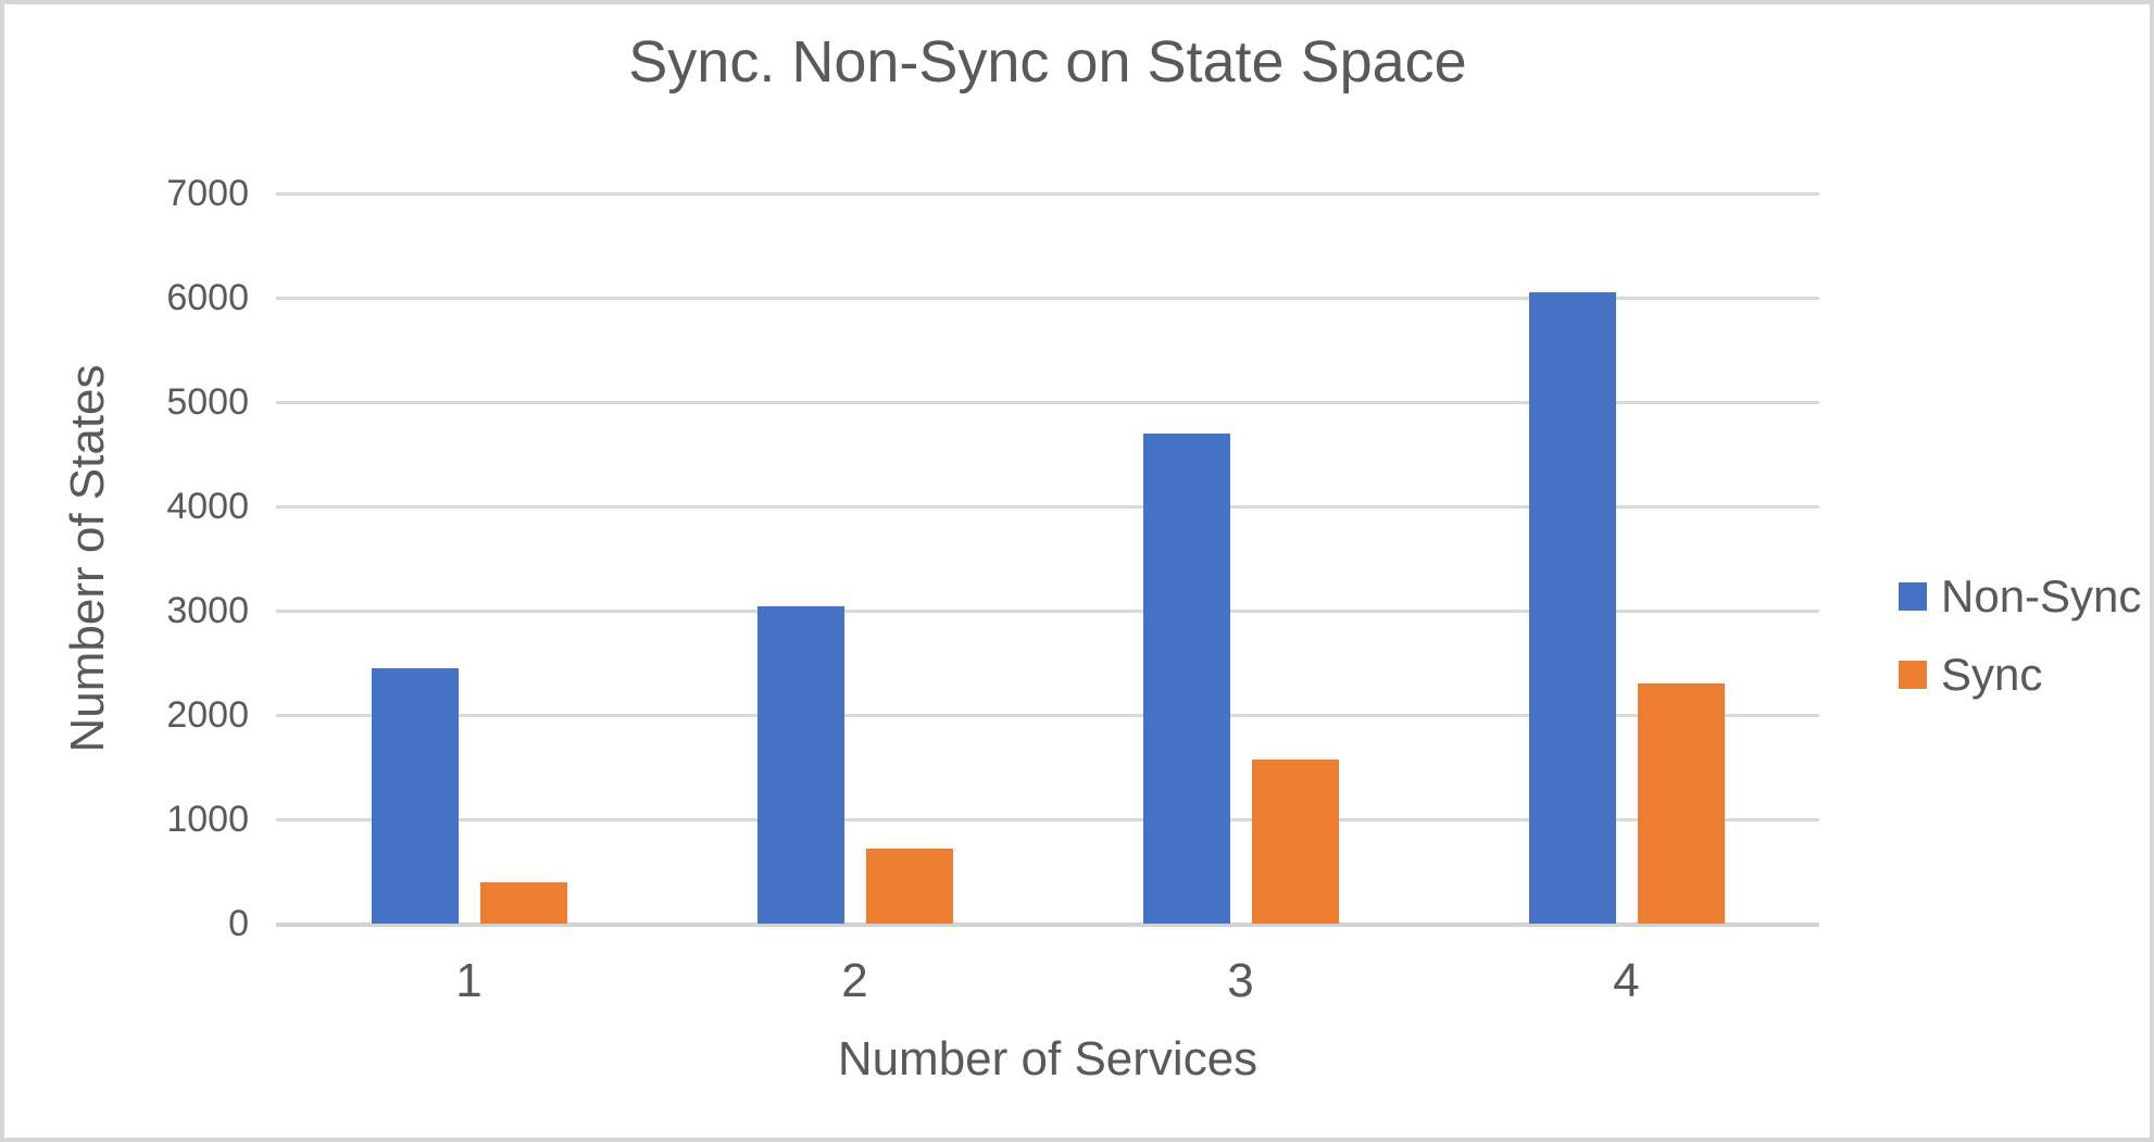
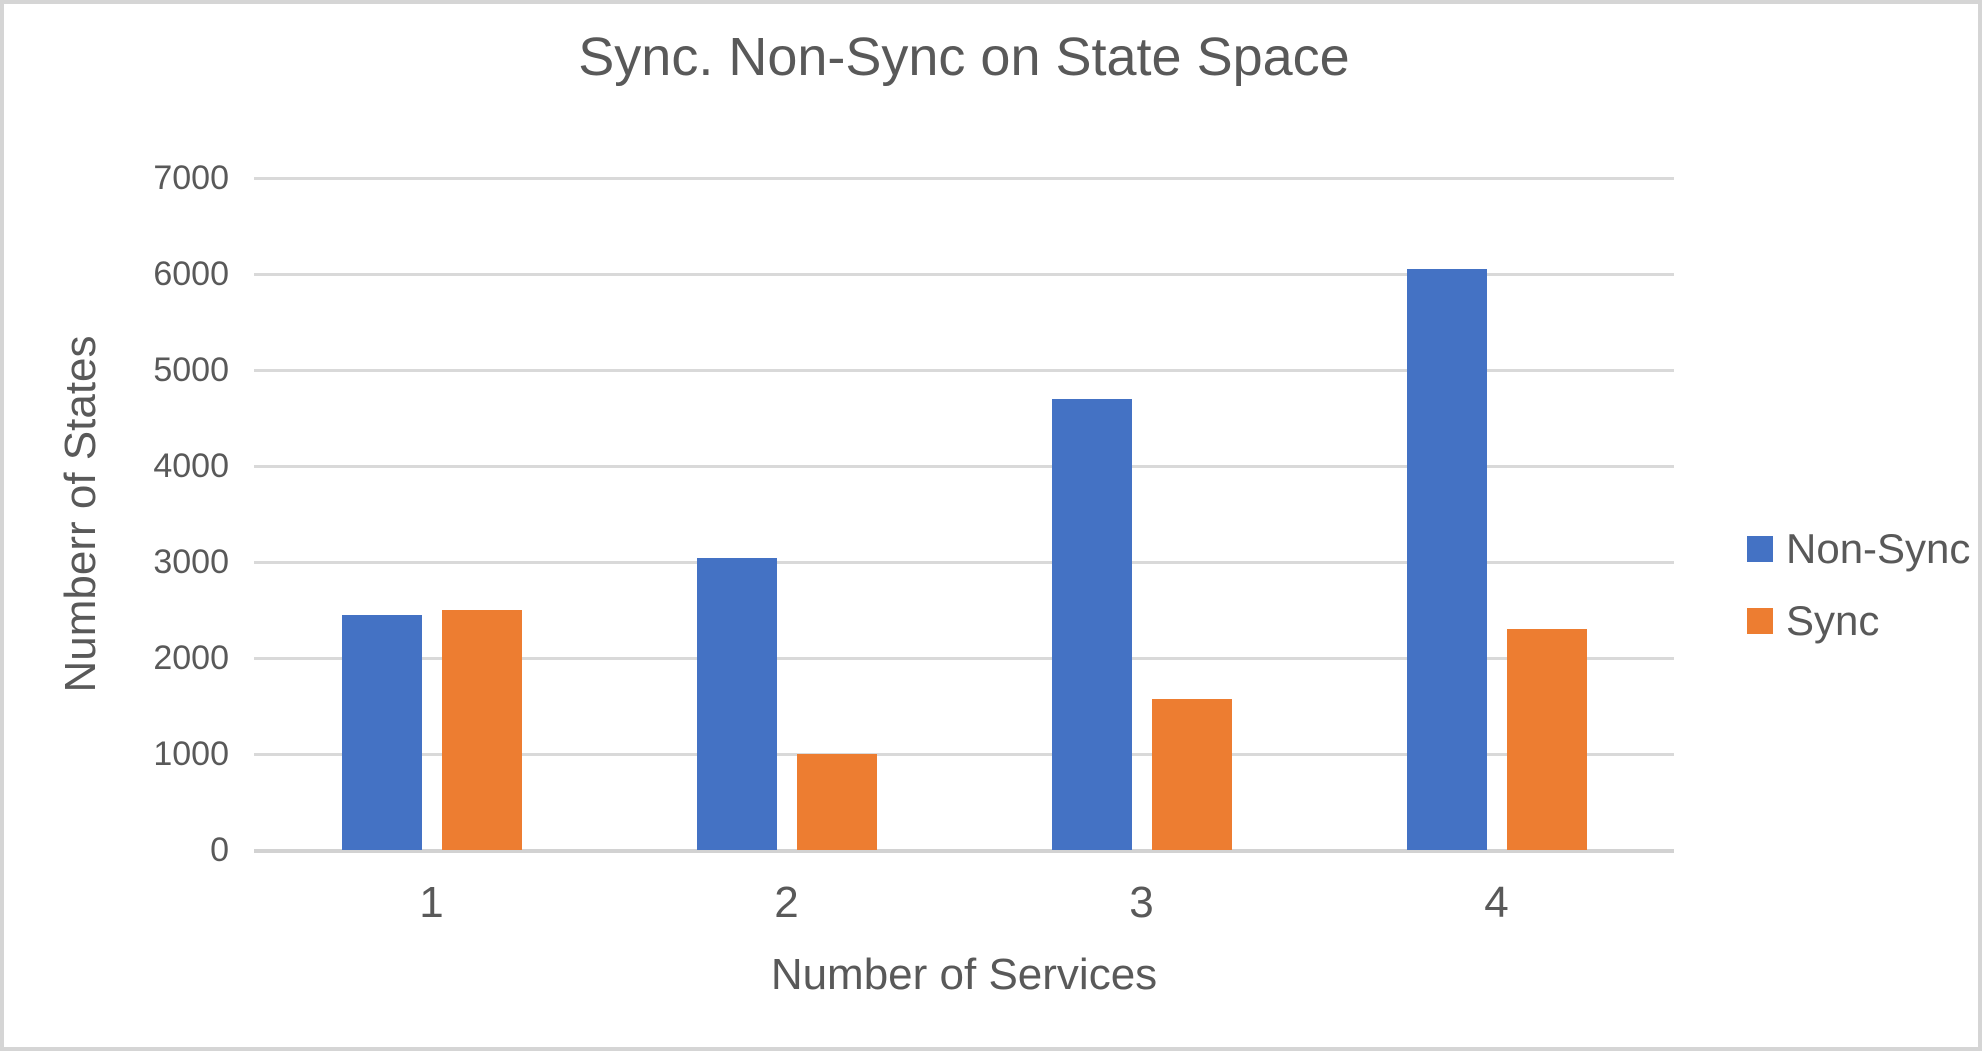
Sync/1: 400 -> 2500
Sync/2: 700 -> 1000
